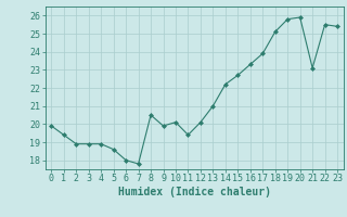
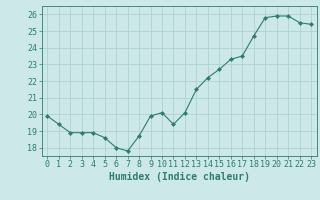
8: 20.5 -> 18.7
13: 21.0 -> 21.5
17: 23.9 -> 23.5
18: 25.1 -> 24.7
21: 23.1 -> 25.9
